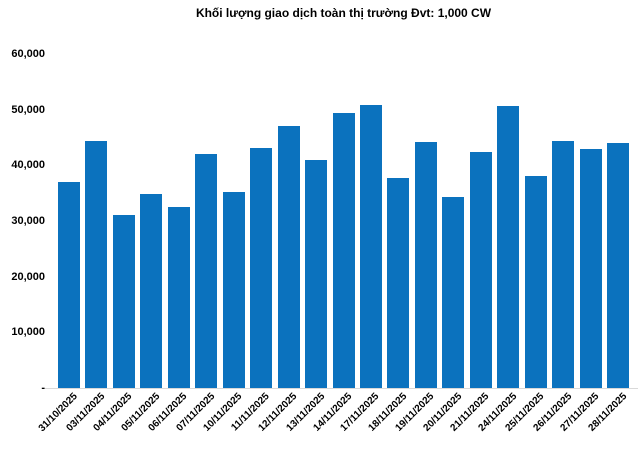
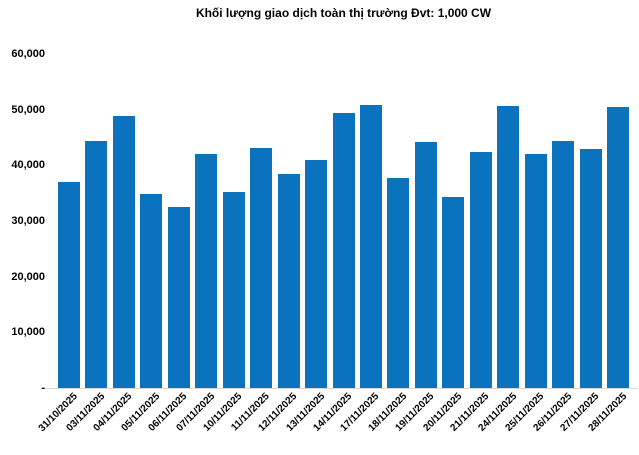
04/11/2025: 31000 -> 49000
12/11/2025: 47000 -> 38000
25/11/2025: 38000 -> 42000
28/11/2025: 44000 -> 50000
